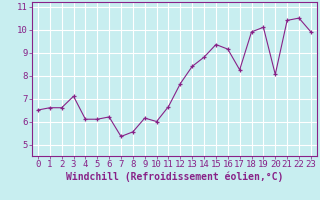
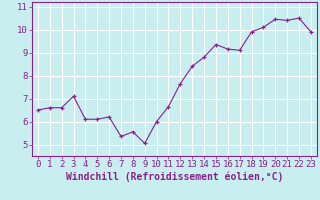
9: 6.15 -> 5.05
17: 8.25 -> 9.10
20: 8.05 -> 10.45
